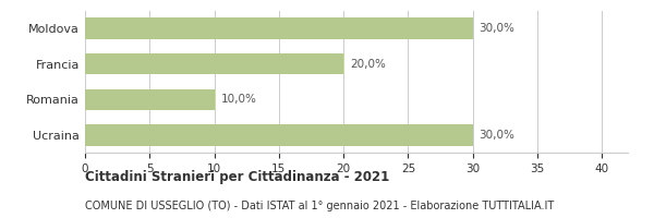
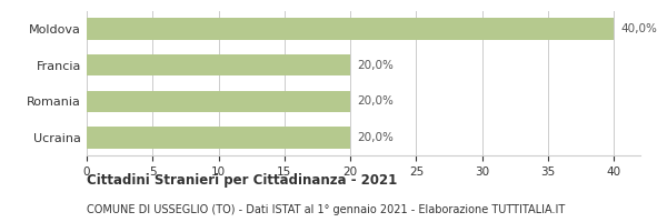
Moldova: 30,0% -> 40,0%
Romania: 10,0% -> 20,0%
Ucraina: 30,0% -> 20,0%
